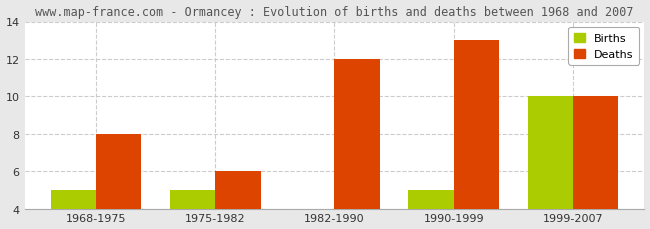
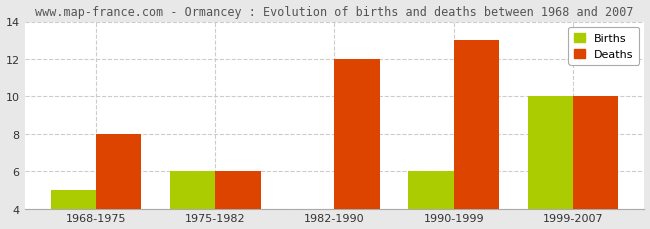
Births/1975-1982: 5 -> 6
Births/1990-1999: 5 -> 6
